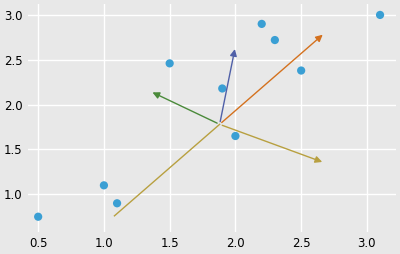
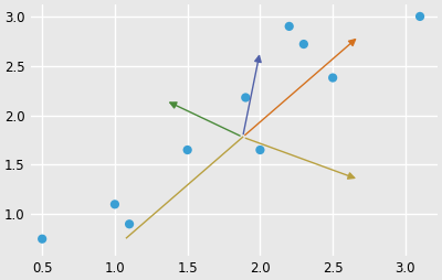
1.5: 2.46 -> 1.65
